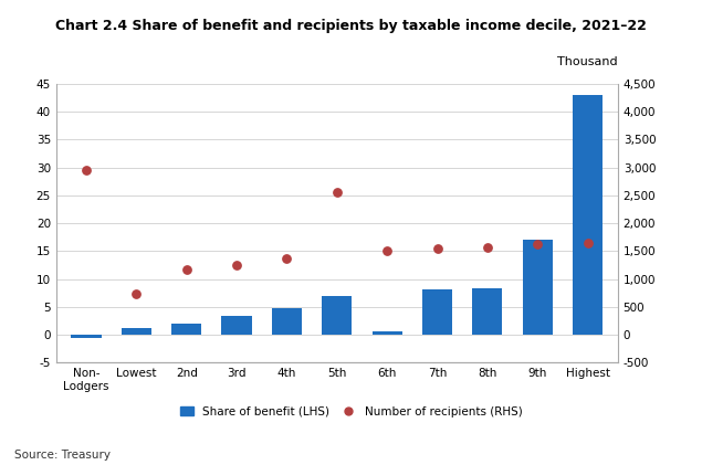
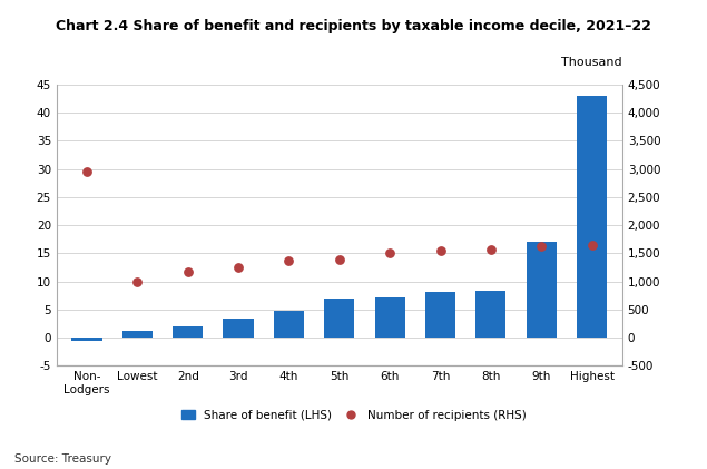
Number of recipients (RHS)/Lowest: 740 -> 1,000
Number of recipients (RHS)/5th: 2,560 -> 1,390
Share of benefit (LHS)/6th: 0.6 -> 7.2
